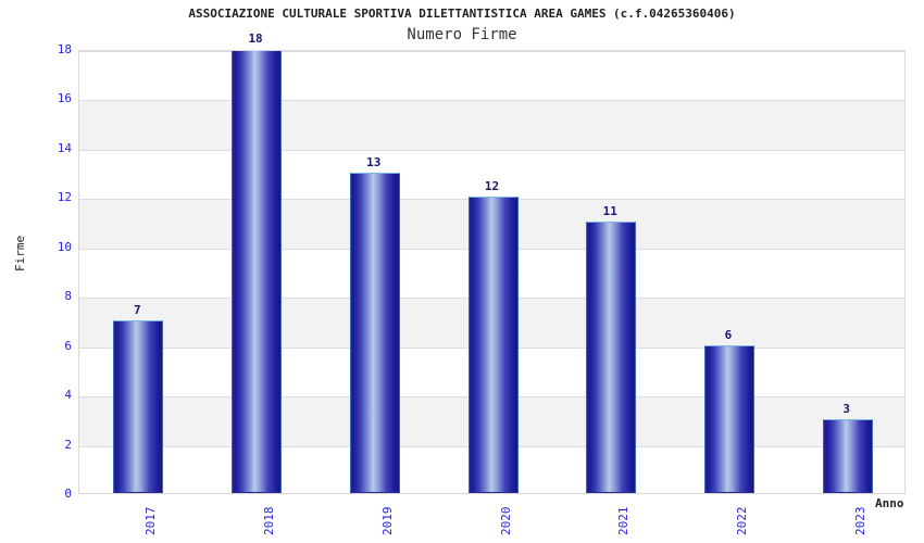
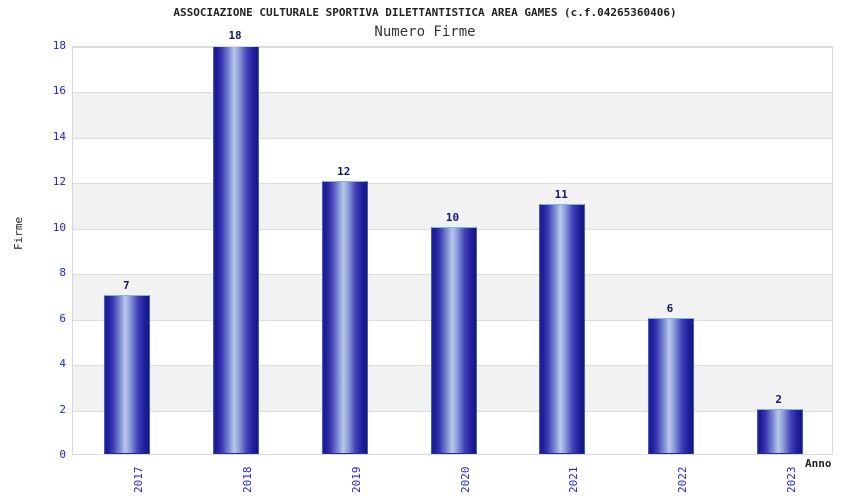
2019: 13 -> 12
2020: 12 -> 10
2023: 3 -> 2
